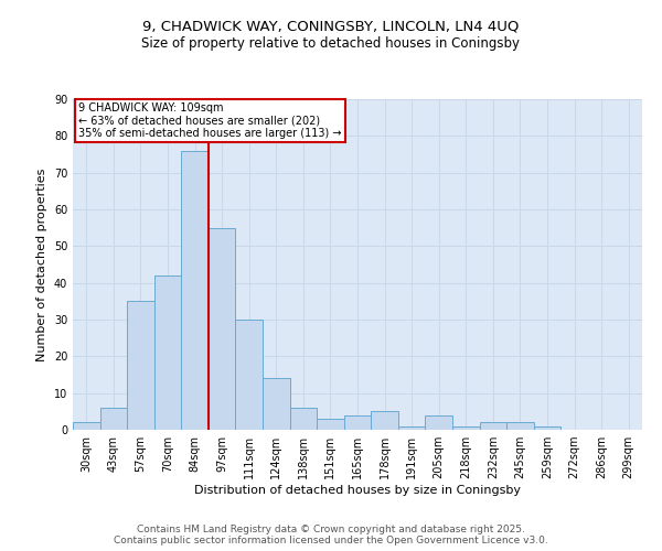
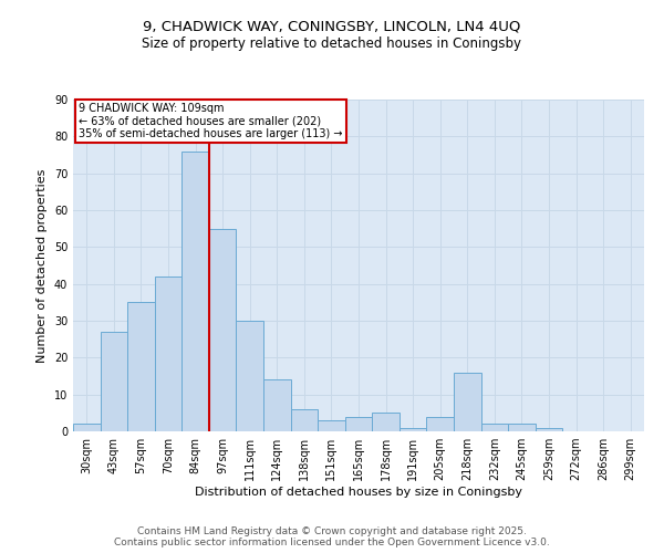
43sqm: 6 -> 27
218sqm: 1 -> 16
